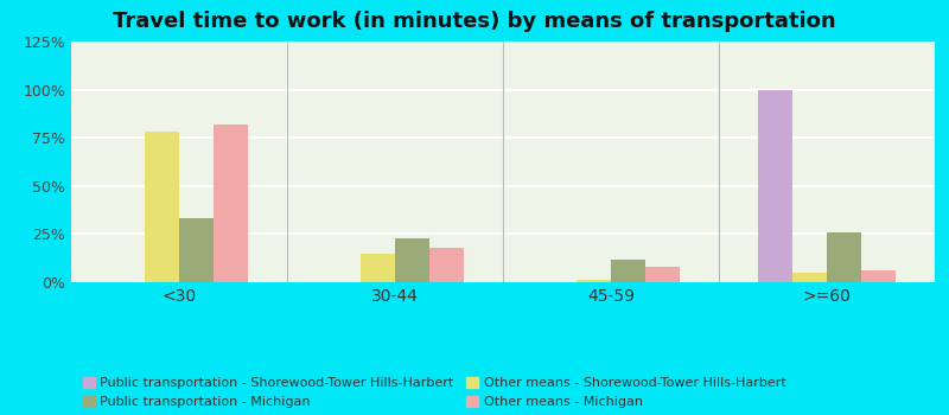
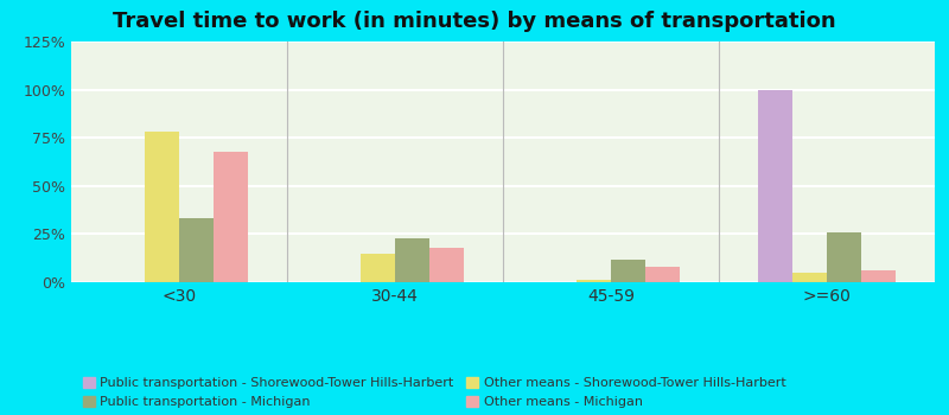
Other means - Michigan/<30: 82% -> 68%
